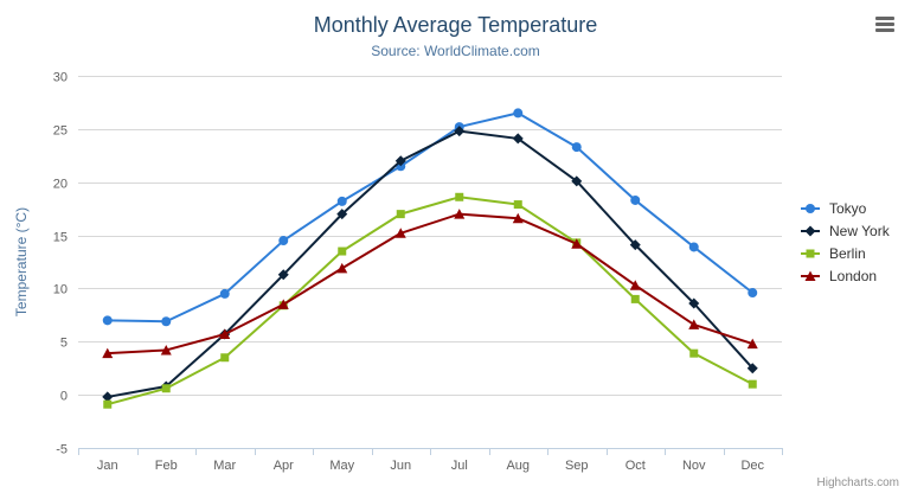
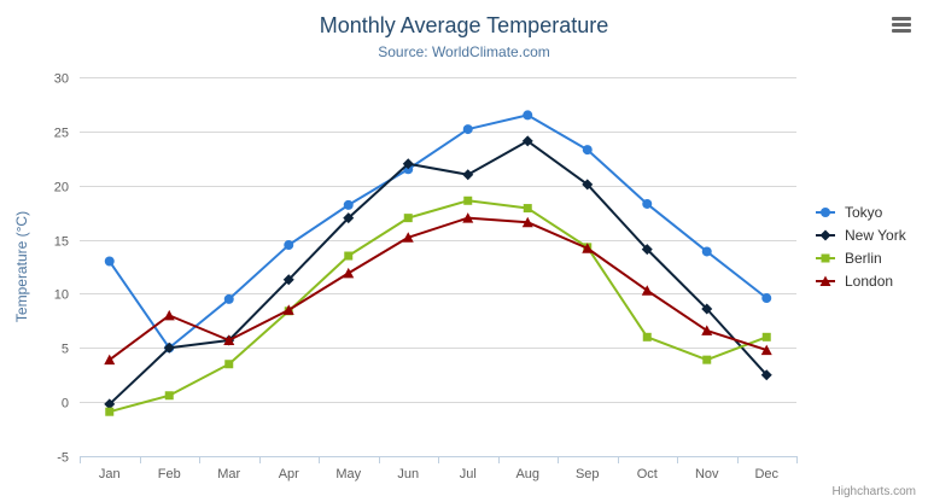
Tokyo/Jan: 7 -> 13
Tokyo/Feb: 7 -> 5
New York/Feb: 1 -> 5
London/Feb: 4 -> 8
New York/Jul: 25 -> 21
Berlin/Oct: 9 -> 6
Berlin/Dec: 1 -> 6
